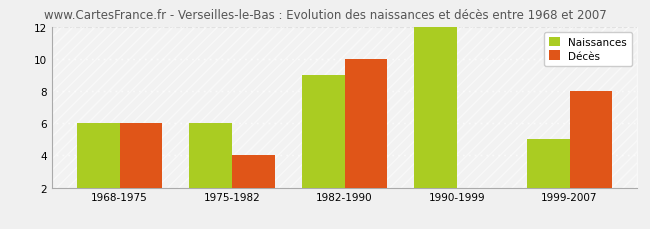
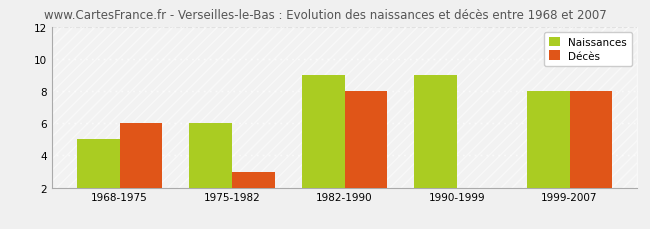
Naissances/1968-1975: 6 -> 5
Décès/1975-1982: 4 -> 3
Décès/1982-1990: 10 -> 8
Naissances/1990-1999: 12 -> 9
Naissances/1999-2007: 5 -> 8
